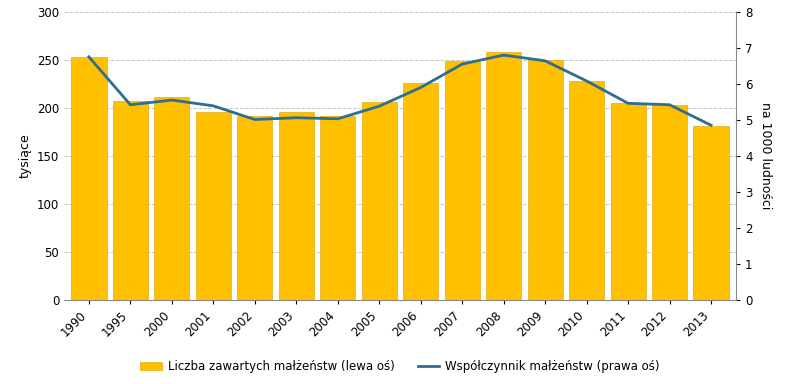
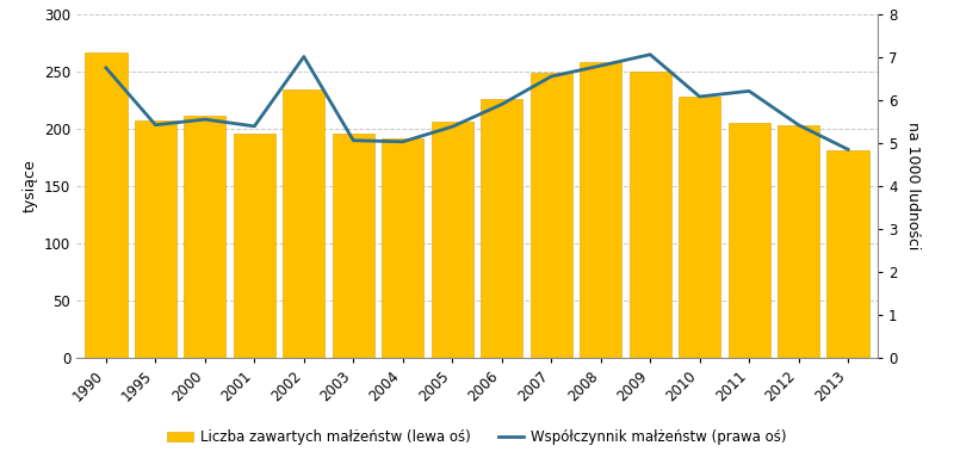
Liczba zawartych małżeństw (lewa oś)/1990: 253 -> 266
Liczba zawartych małżeństw (lewa oś)/2002: 191 -> 234
Współczynnik małżeństw (prawa oś)/2002: 5.00 -> 7.00
Współczynnik małżeństw (prawa oś)/2009: 6.63 -> 7.05
Współczynnik małżeństw (prawa oś)/2011: 5.45 -> 6.20
